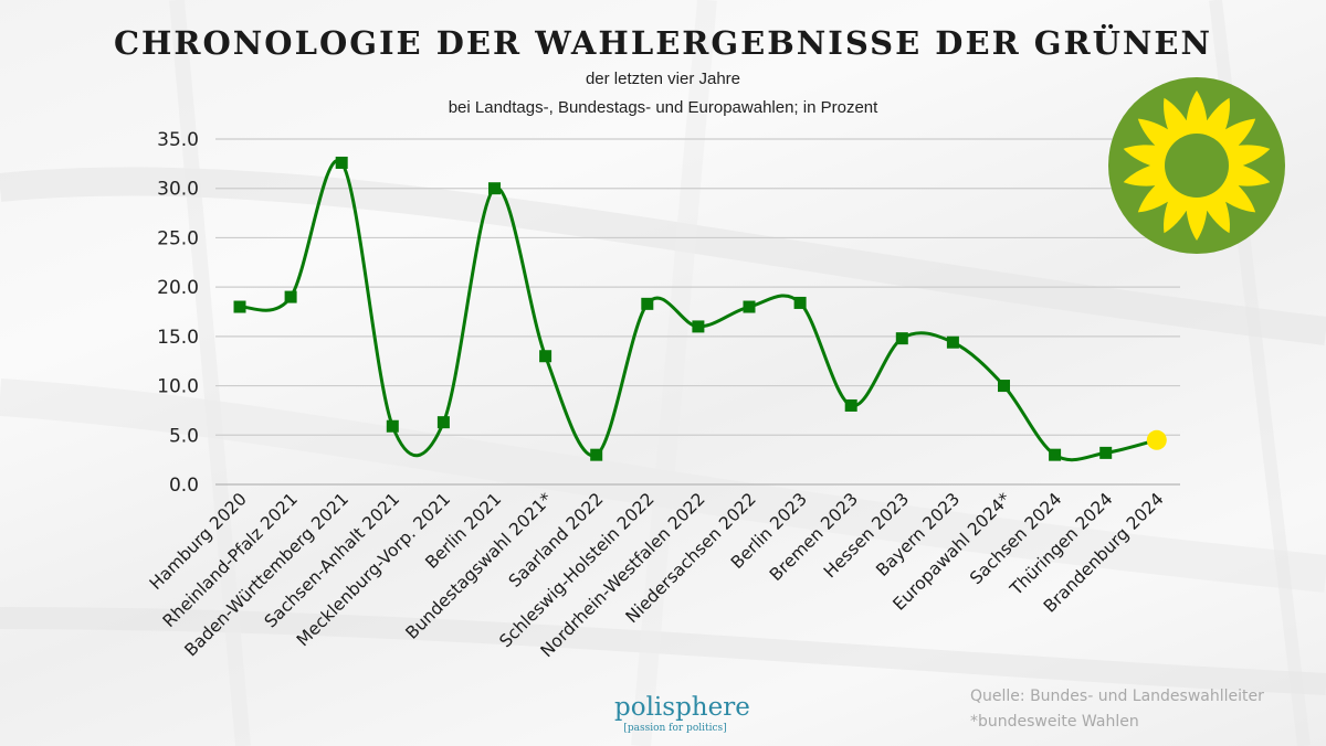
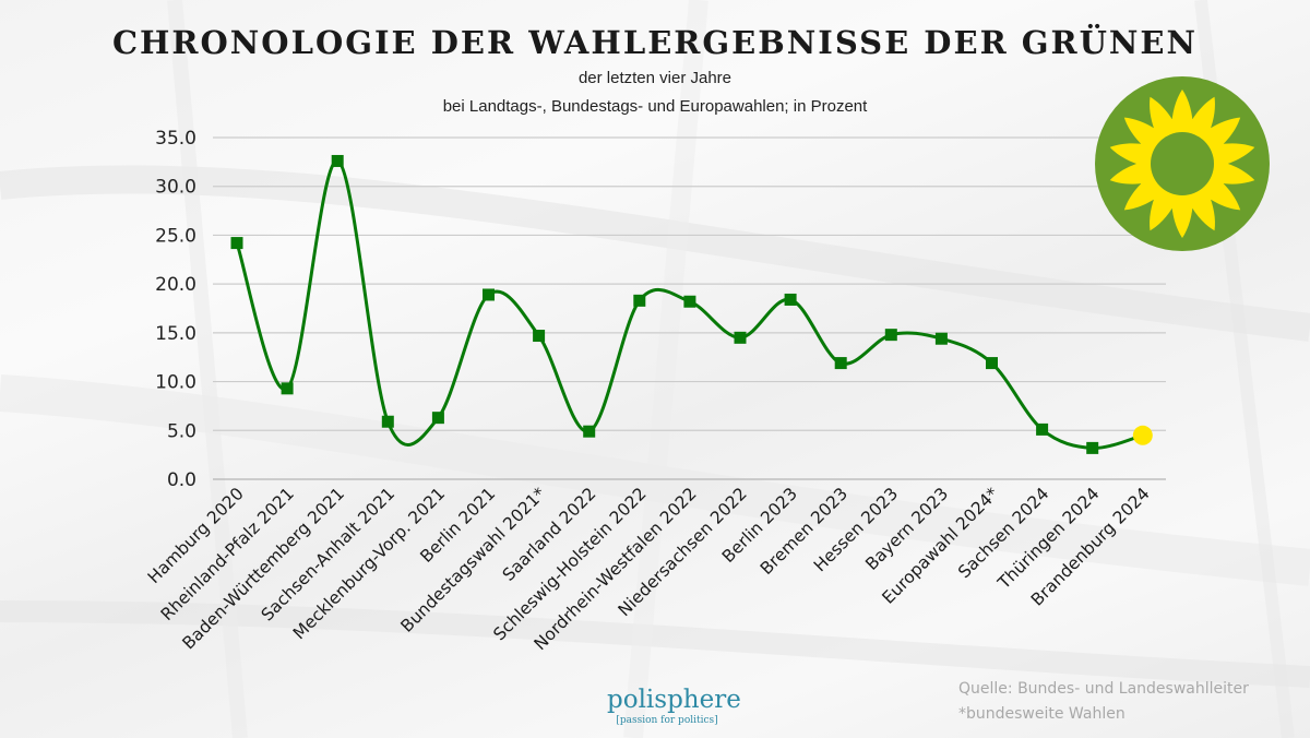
Hamburg 2020: 18 -> 24
Rheinland-Pfalz 2021: 19 -> 9
Berlin 2021: 30 -> 19
Bundestagswahl 2021*: 13 -> 15
Saarland 2022: 3 -> 5
Nordrhein-Westfalen 2022: 16 -> 18
Niedersachsen 2022: 18 -> 14
Bremen 2023: 8 -> 12
Europawahl 2024*: 10 -> 12
Sachsen 2024: 3 -> 5
